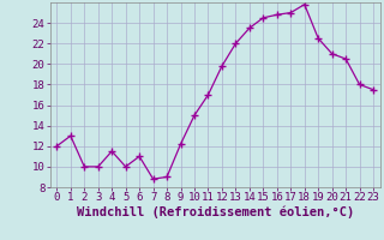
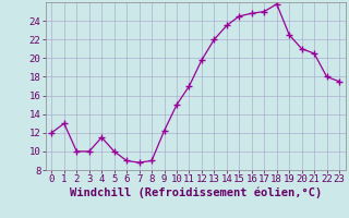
6: 11.0 -> 9.0
